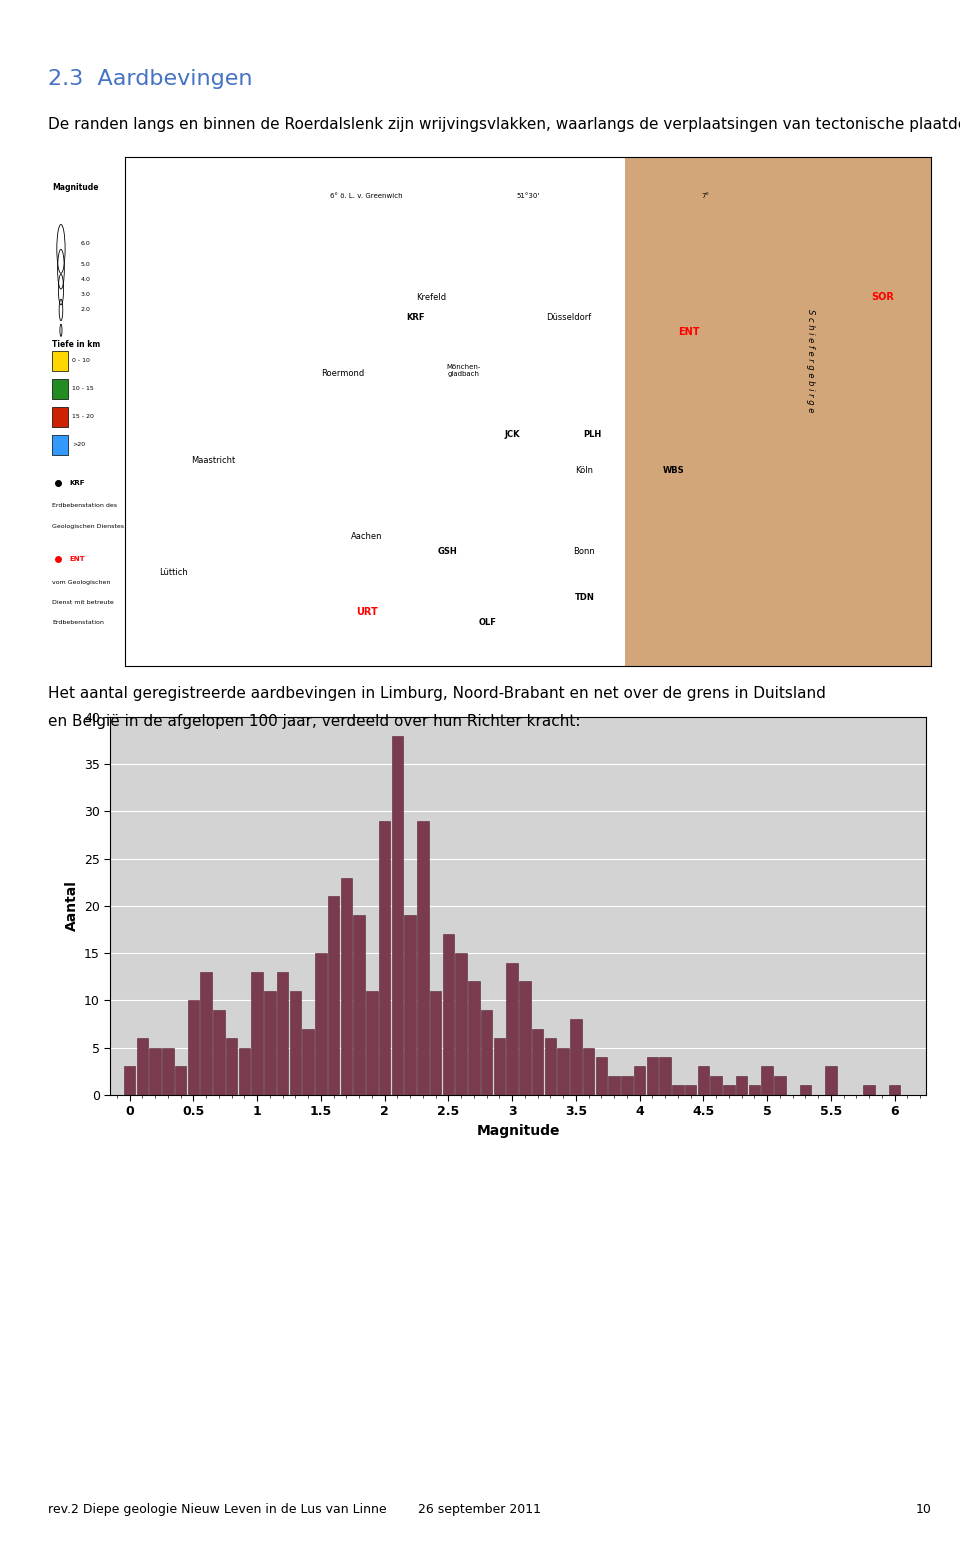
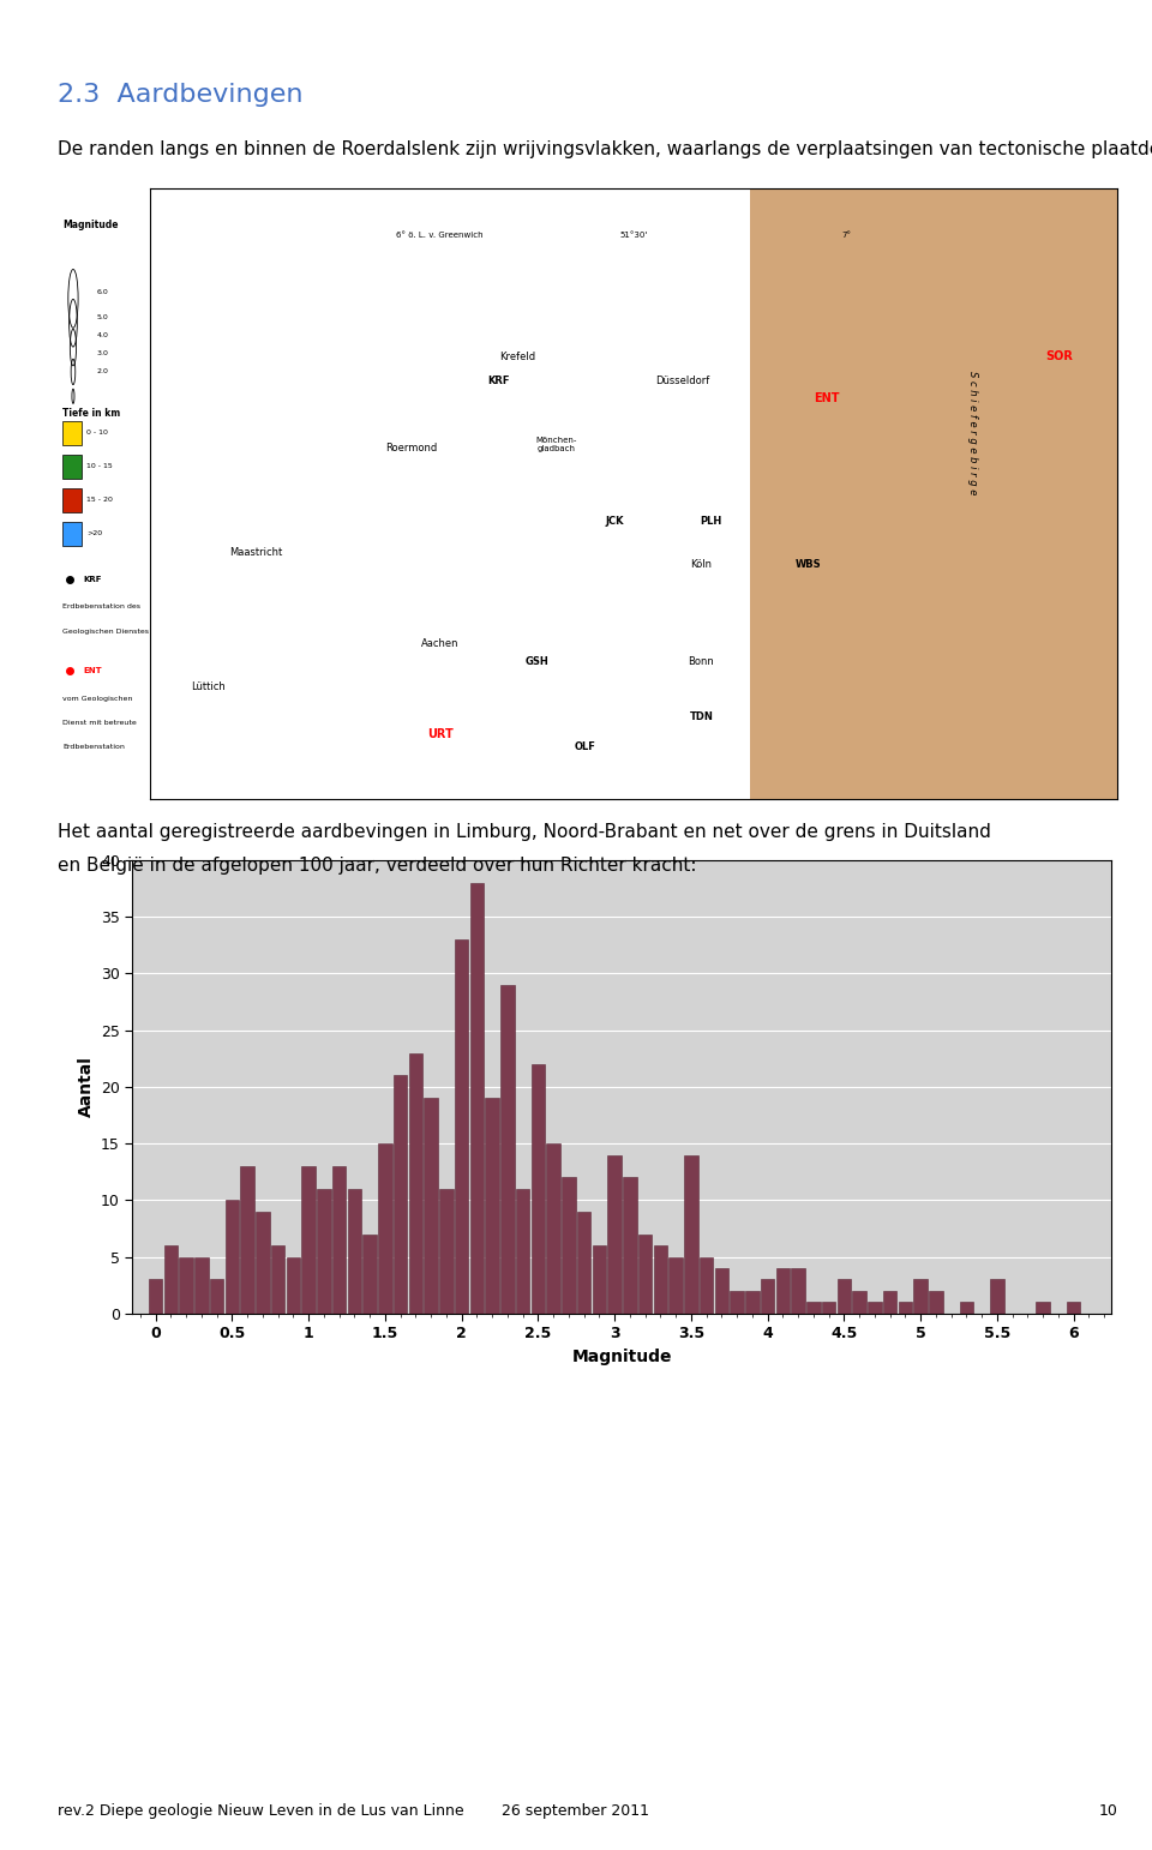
2: 29 -> 33
2.5: 17 -> 22
3.5: 8 -> 14
